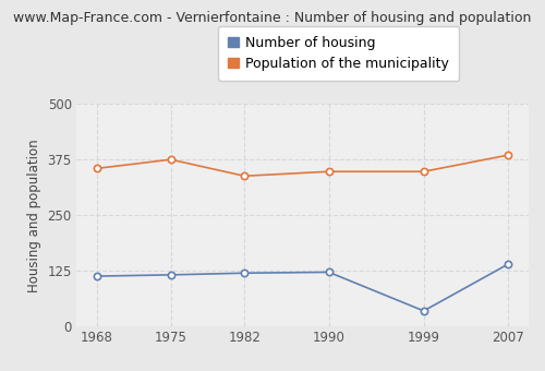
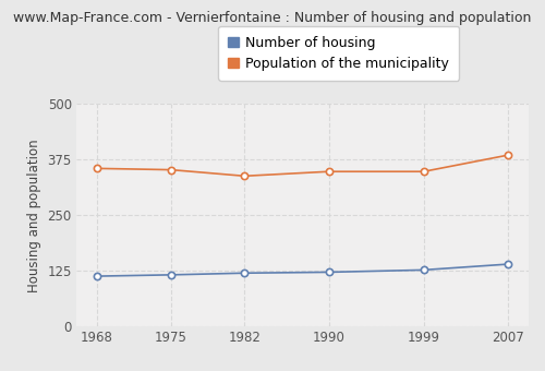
Population of the municipality/1975: 375 -> 352
Number of housing/1999: 35 -> 127
